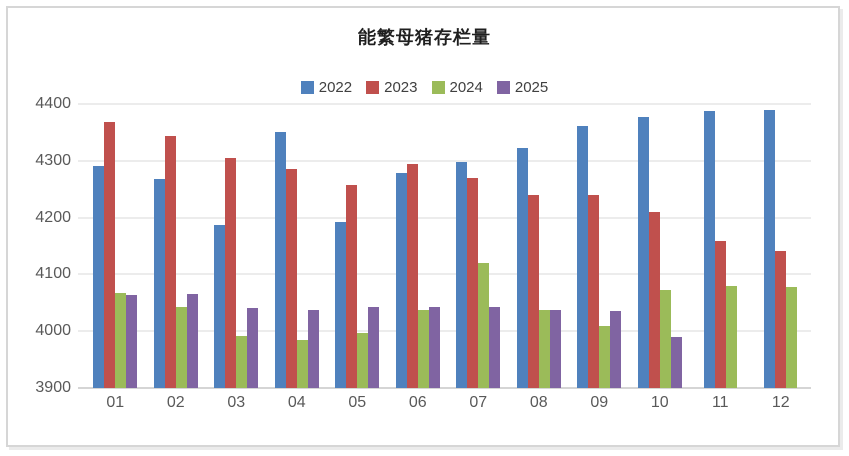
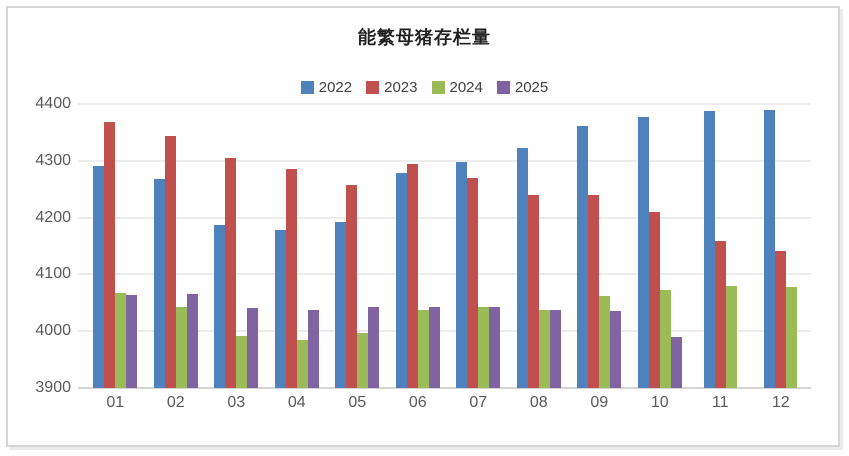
2022/04: 4350 -> 4180
2024/07: 4120 -> 4040
2024/09: 4010 -> 4060
